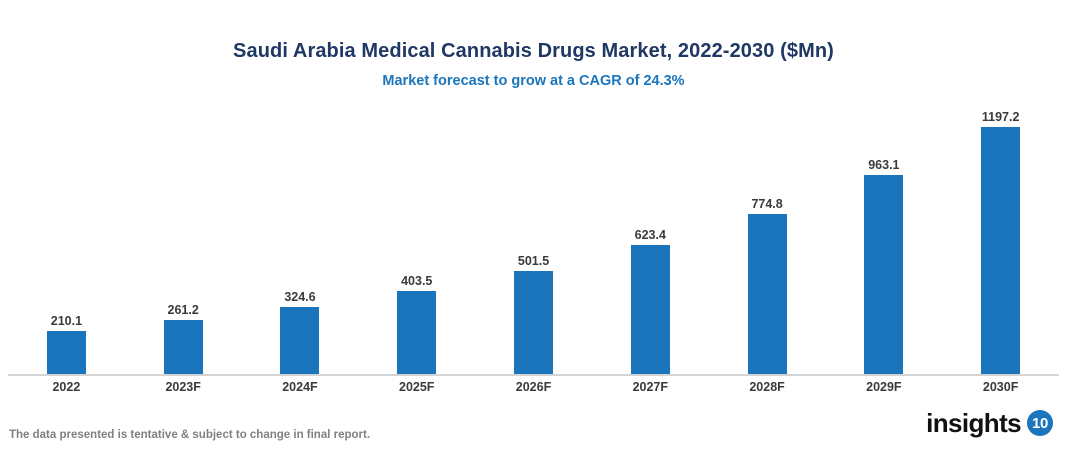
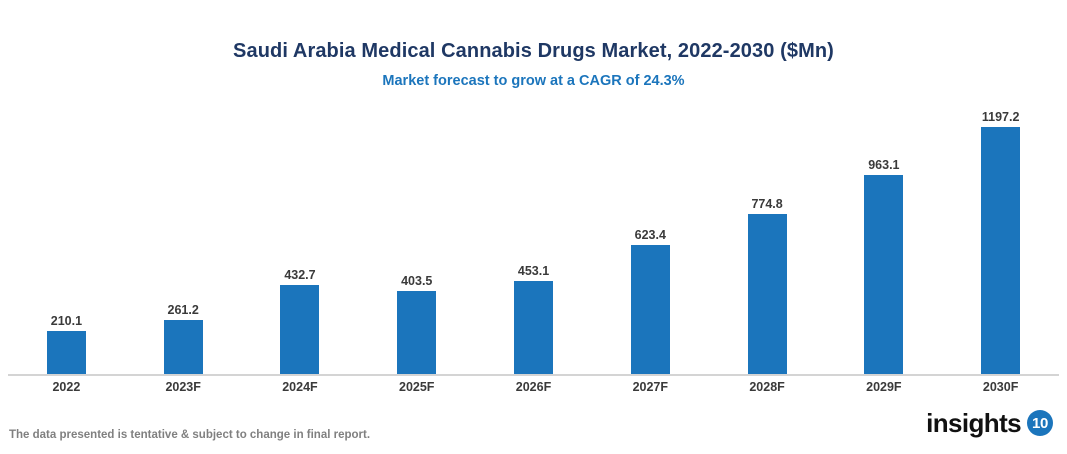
2024F: 324.6 -> 432.7
2026F: 501.5 -> 453.1
